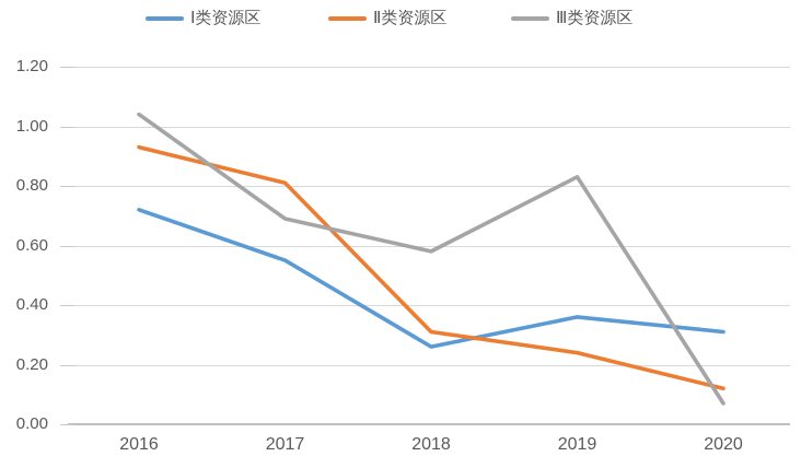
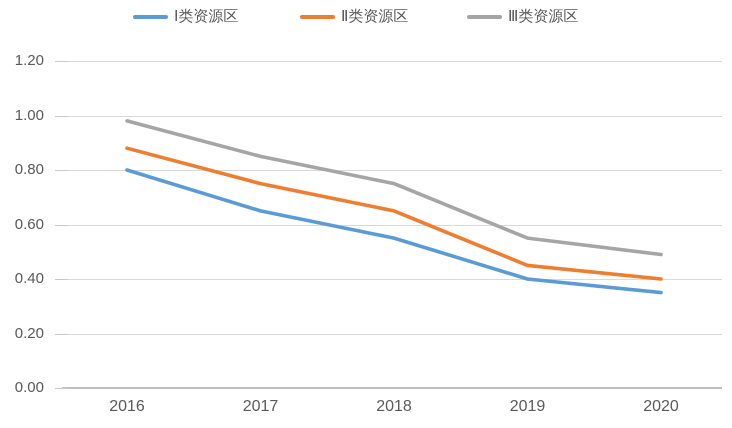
Ⅰ类资源区/2016: 0.72 -> 0.80
Ⅱ类资源区/2016: 0.93 -> 0.88
Ⅲ类资源区/2016: 1.04 -> 0.98
Ⅰ类资源区/2017: 0.55 -> 0.65
Ⅱ类资源区/2017: 0.81 -> 0.75
Ⅲ类资源区/2017: 0.69 -> 0.85
Ⅰ类资源区/2018: 0.26 -> 0.55
Ⅱ类资源区/2018: 0.31 -> 0.65
Ⅲ类资源区/2018: 0.58 -> 0.75
Ⅰ类资源区/2019: 0.36 -> 0.40
Ⅱ类资源区/2019: 0.24 -> 0.45
Ⅲ类资源区/2019: 0.83 -> 0.55
Ⅰ类资源区/2020: 0.31 -> 0.35
Ⅱ类资源区/2020: 0.12 -> 0.40
Ⅲ类资源区/2020: 0.07 -> 0.49
